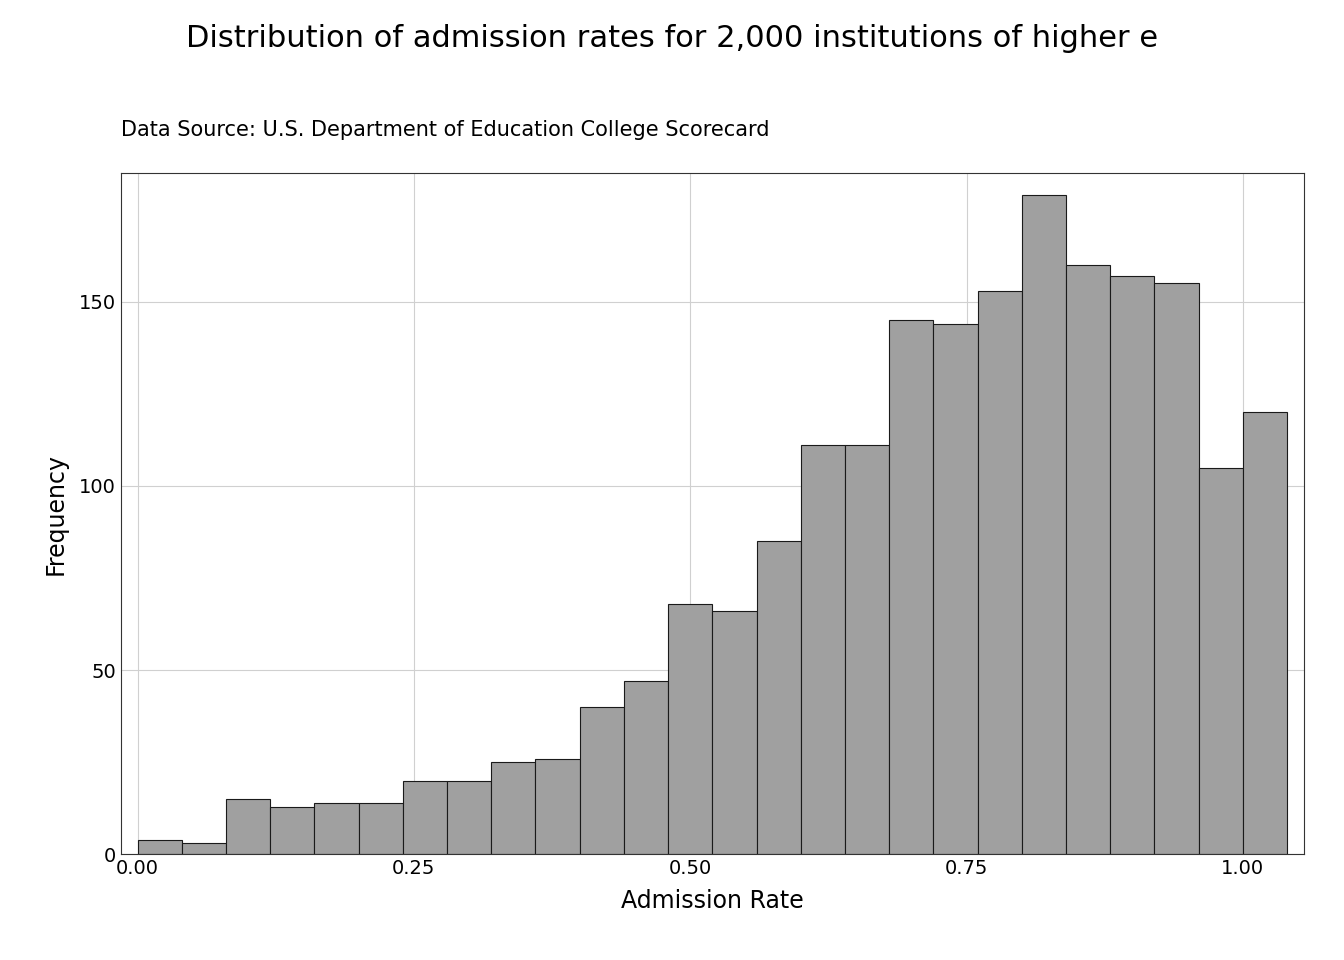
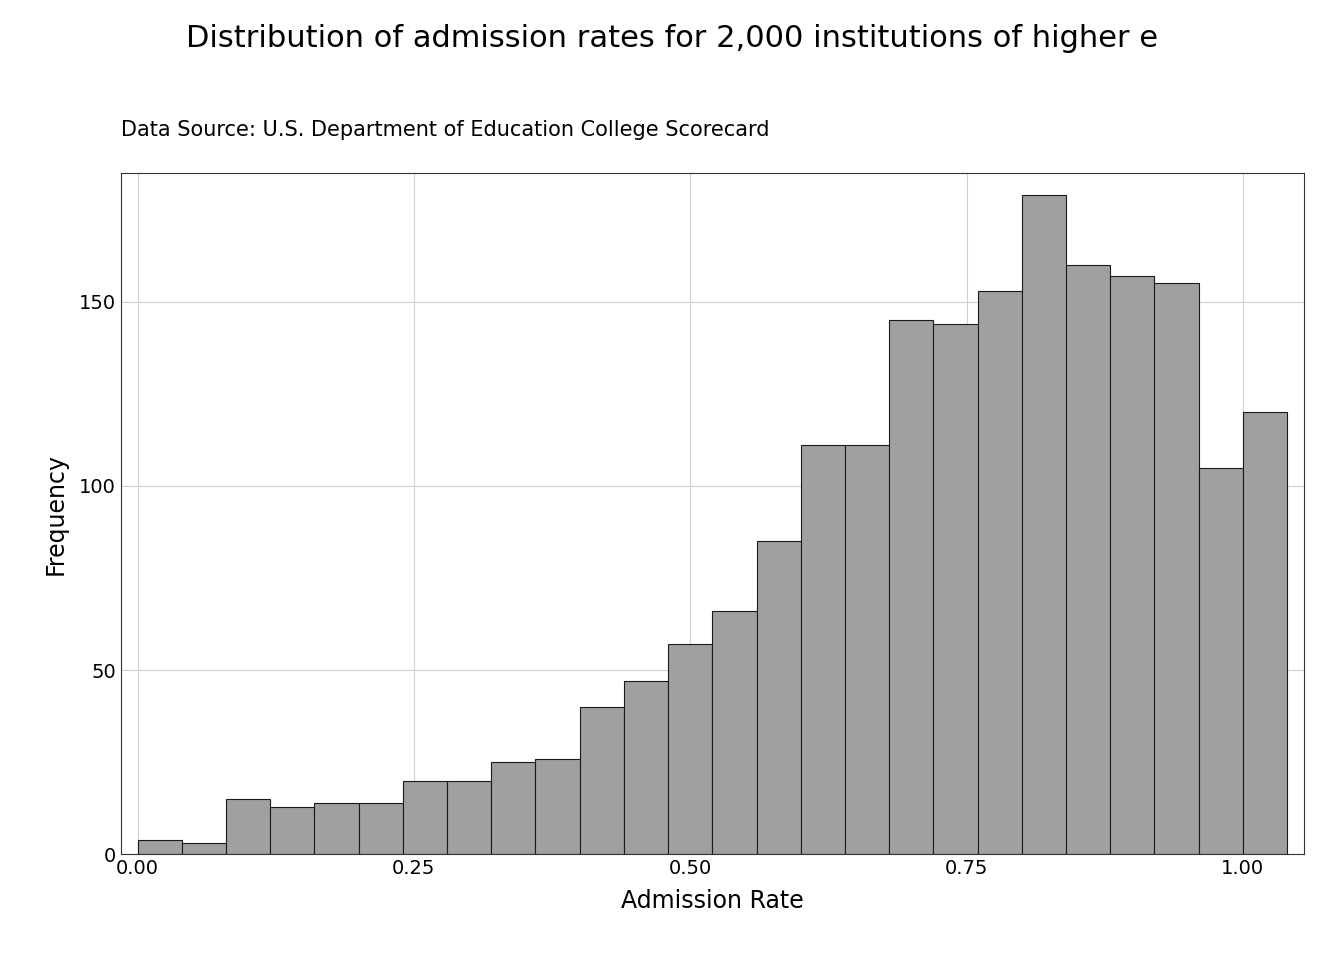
0.50: 68 -> 57
